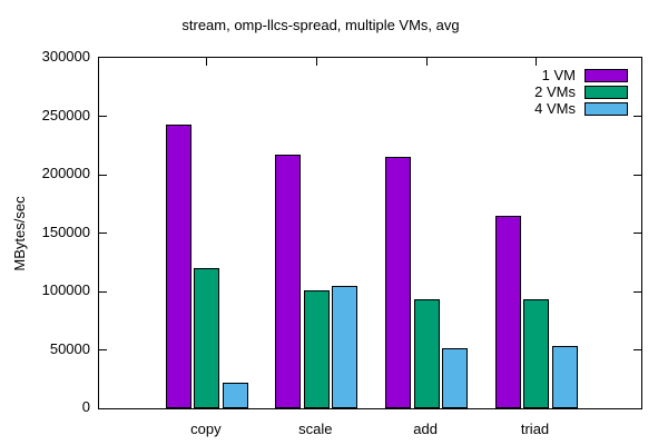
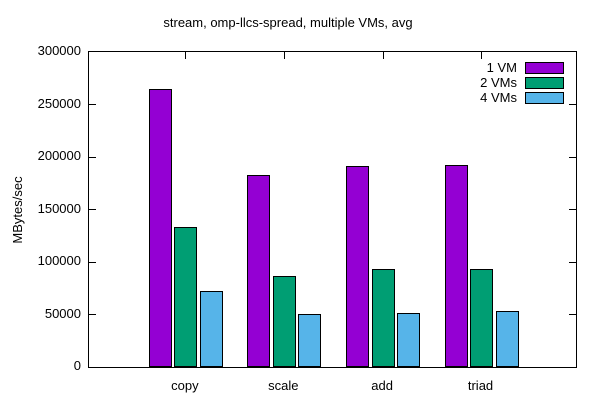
1 VM/copy: 243000 -> 265000
2 VMs/copy: 120000 -> 133000
4 VMs/copy: 22000 -> 72000
1 VM/scale: 217000 -> 183000
2 VMs/scale: 101000 -> 86000
4 VMs/scale: 105000 -> 50000
1 VM/add: 215000 -> 191000
1 VM/triad: 165000 -> 192000
